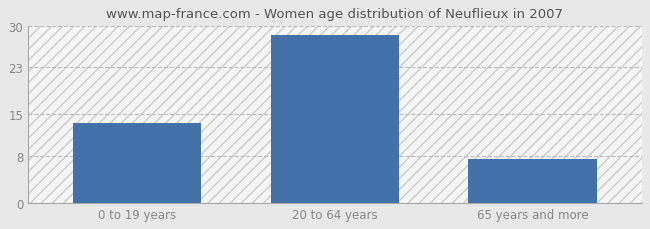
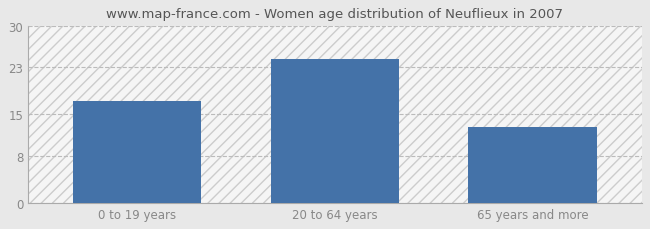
0 to 19 years: 13.5 -> 17.2
20 to 64 years: 28.5 -> 24.4
65 years and more: 7.5 -> 12.8
